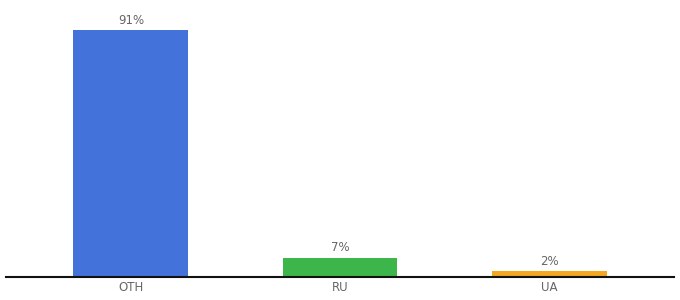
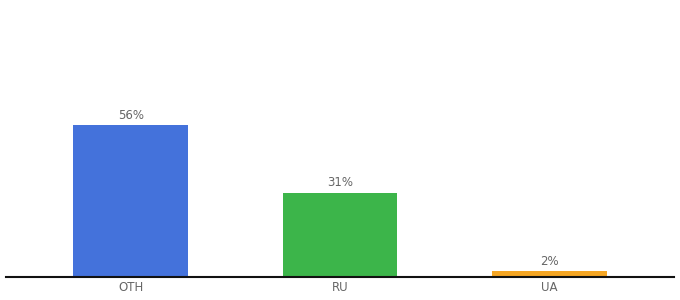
OTH: 91% -> 56%
RU: 7% -> 31%
